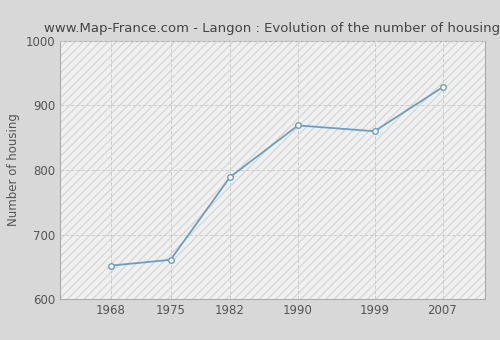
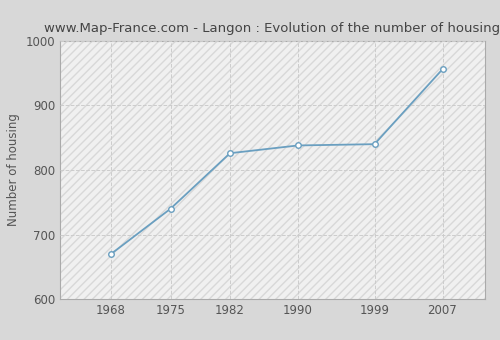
1968: 652 -> 670
1975: 661 -> 740
1982: 789 -> 826
1990: 869 -> 838
1999: 860 -> 840
2007: 928 -> 956
